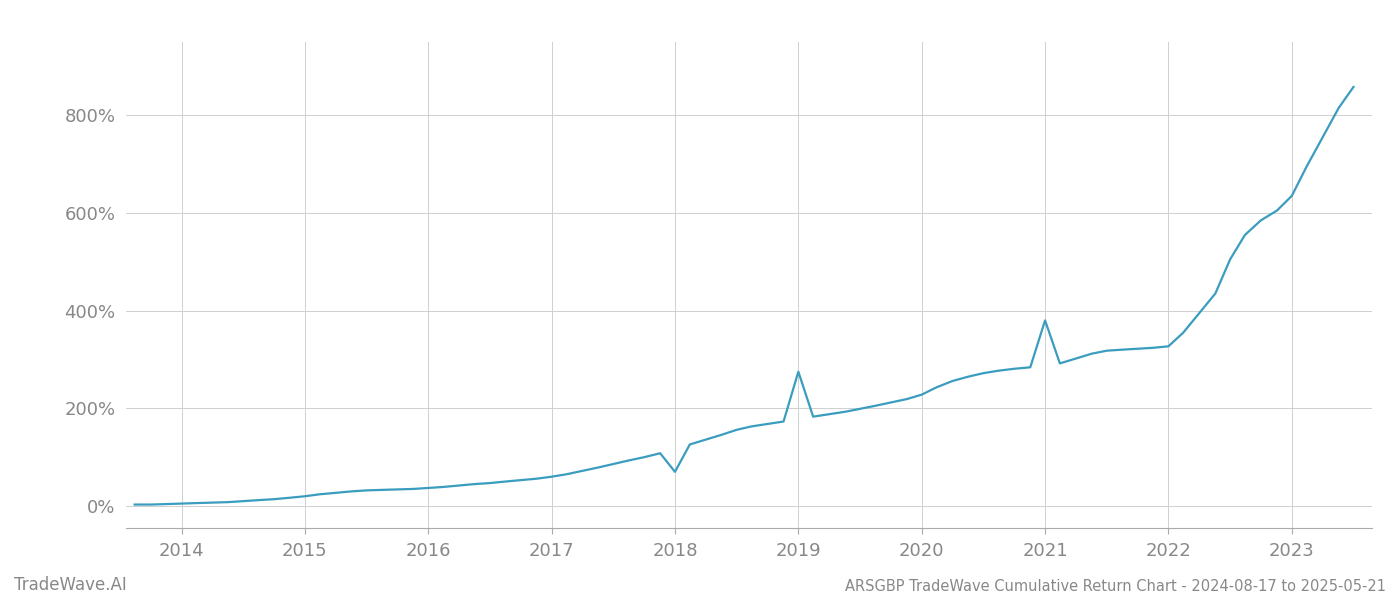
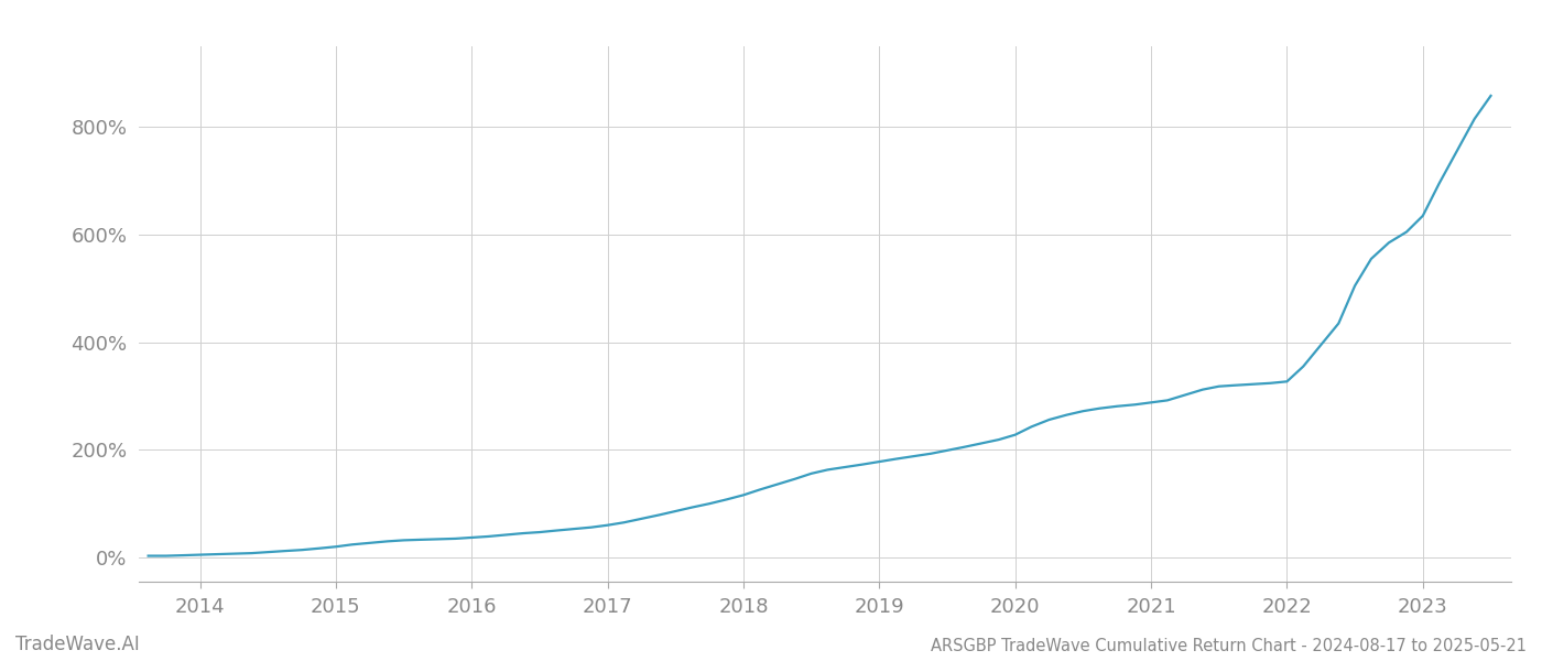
2018: 70% -> 116%
2019: 275% -> 178%
2021: 380% -> 288%
